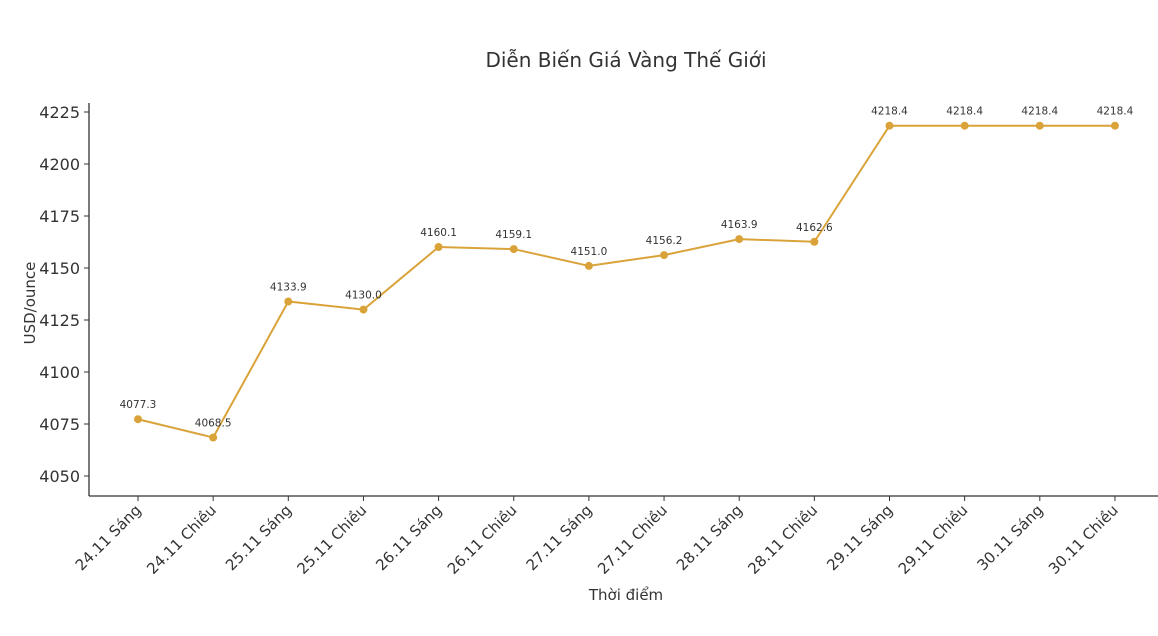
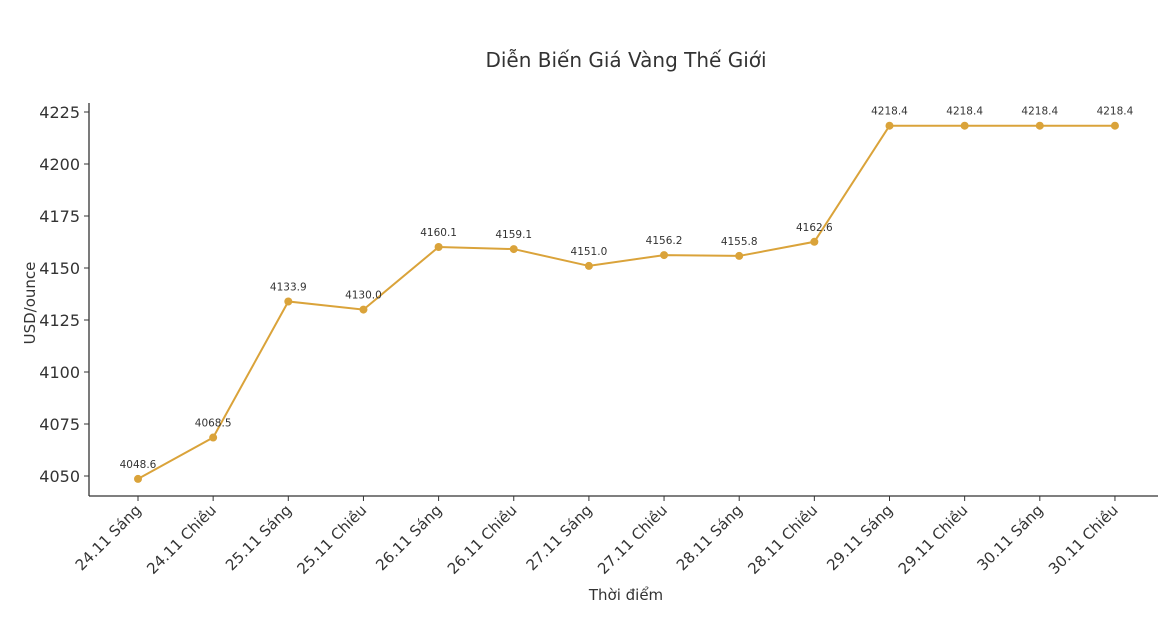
24.11 Sáng: 4077.3 -> 4048.6
28.11 Sáng: 4163.9 -> 4155.8
